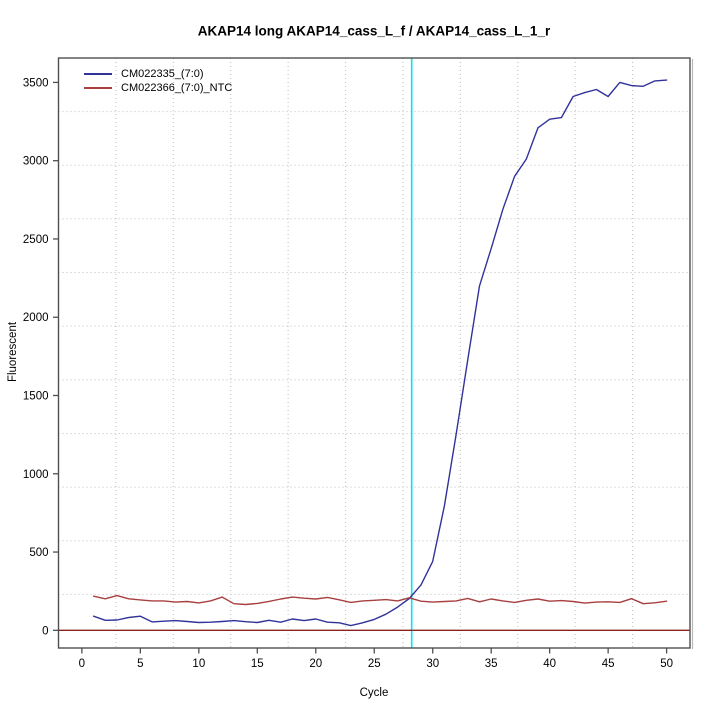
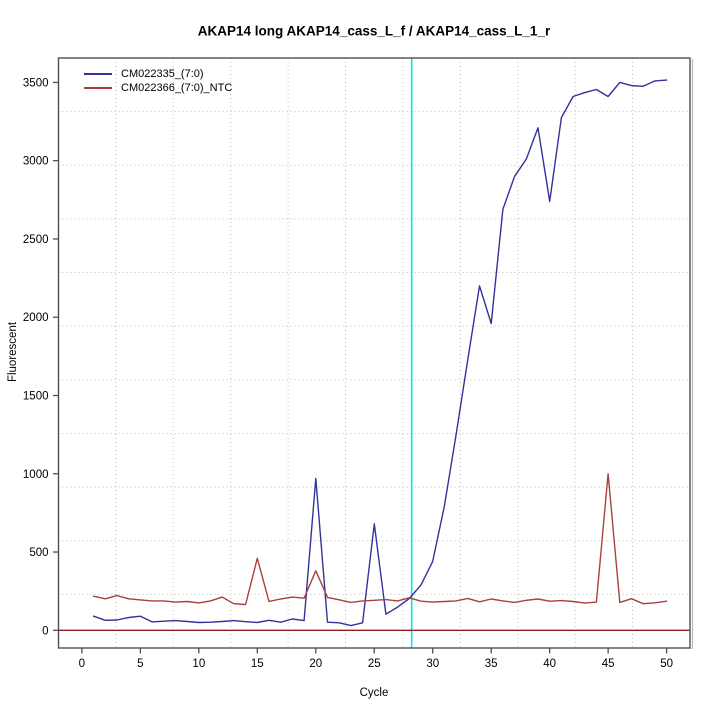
CM022366_(7:0)_NTC/15: 170 -> 460
CM022335_(7:0)/20: 70 -> 970
CM022366_(7:0)_NTC/20: 200 -> 380
CM022335_(7:0)/25: 70 -> 680
CM022335_(7:0)/35: 2440 -> 1960
CM022335_(7:0)/40: 3260 -> 2740
CM022366_(7:0)_NTC/45: 180 -> 1000
